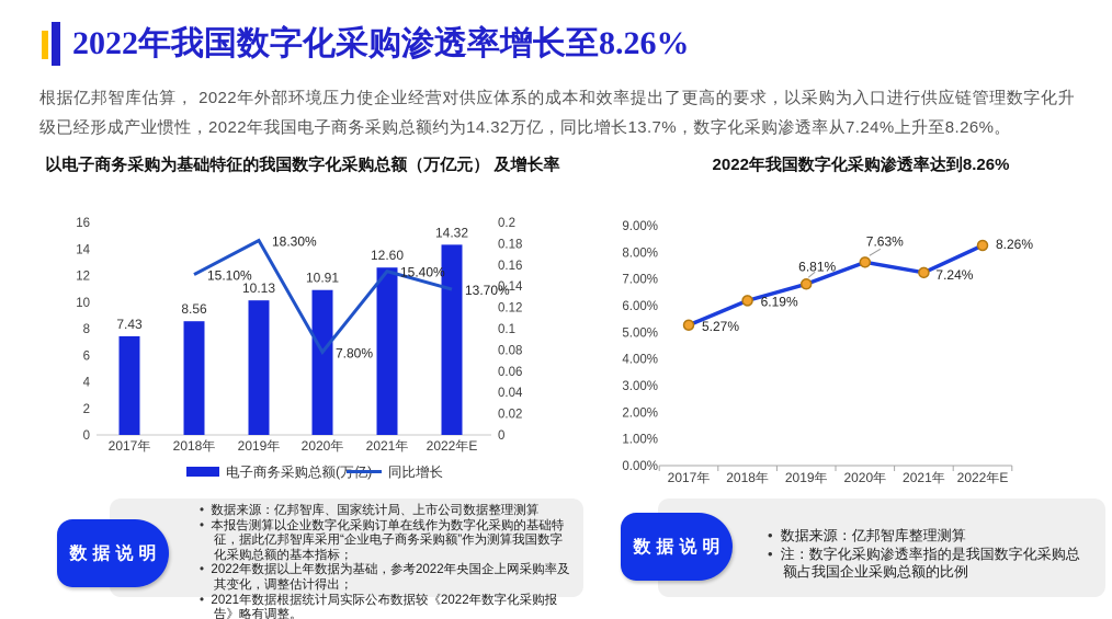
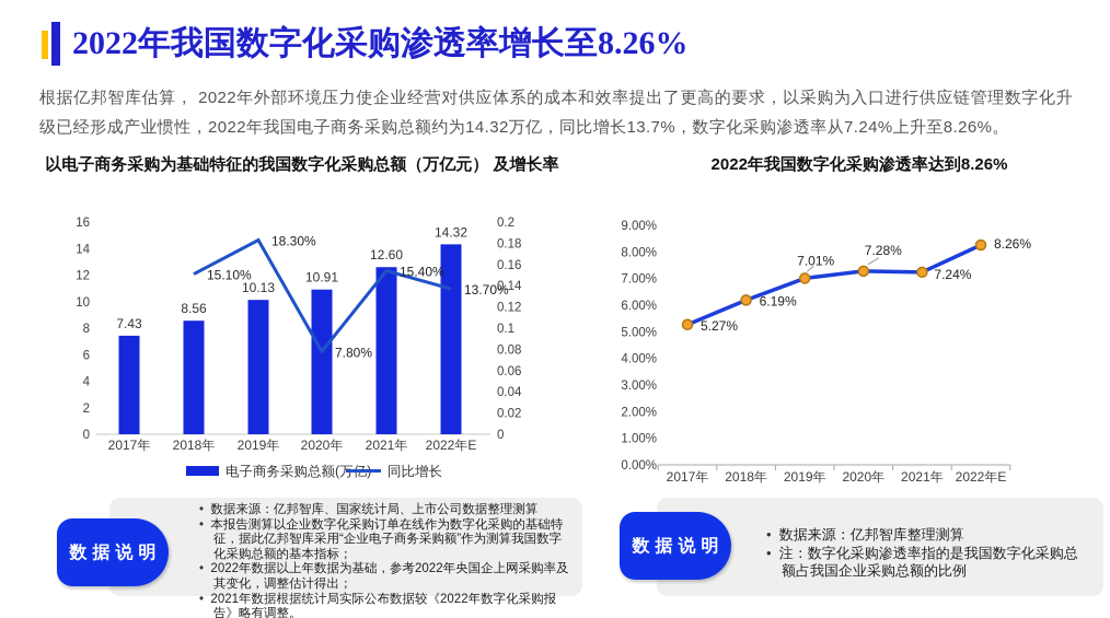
2022年我国数字化采购渗透率达到8.26%/2019年: 6.81% -> 7.01%
2022年我国数字化采购渗透率达到8.26%/2020年: 7.63% -> 7.28%
